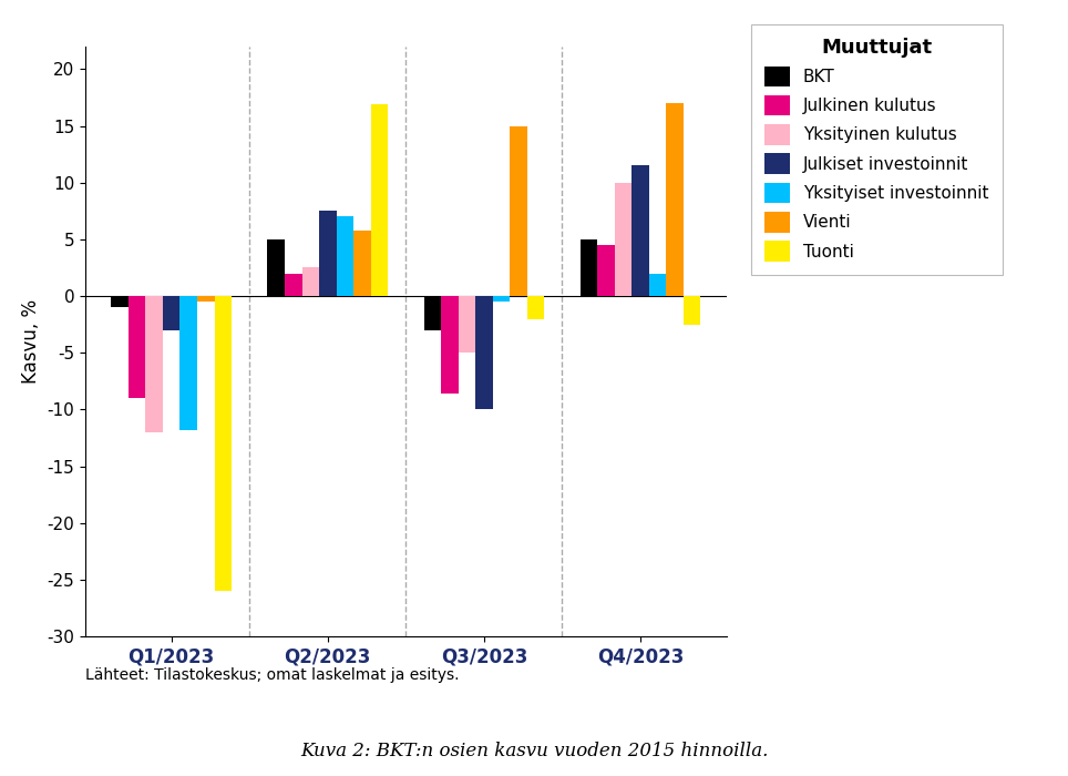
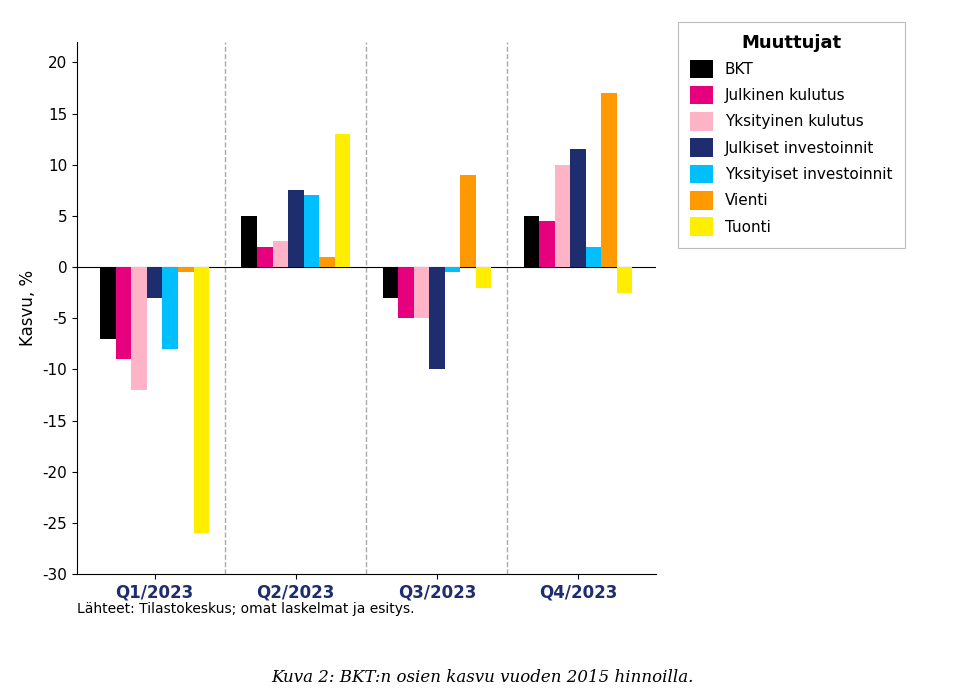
BKT/Q1/2023: -1 -> -7
Yksityiset investoinnit/Q1/2023: -11.8 -> -8.0
Vienti/Q2/2023: 5.8 -> 1.0
Tuonti/Q2/2023: 16.9 -> 13.0
Julkinen kulutus/Q3/2023: -8.6 -> -5.0
Vienti/Q3/2023: 15.0 -> 9.0
